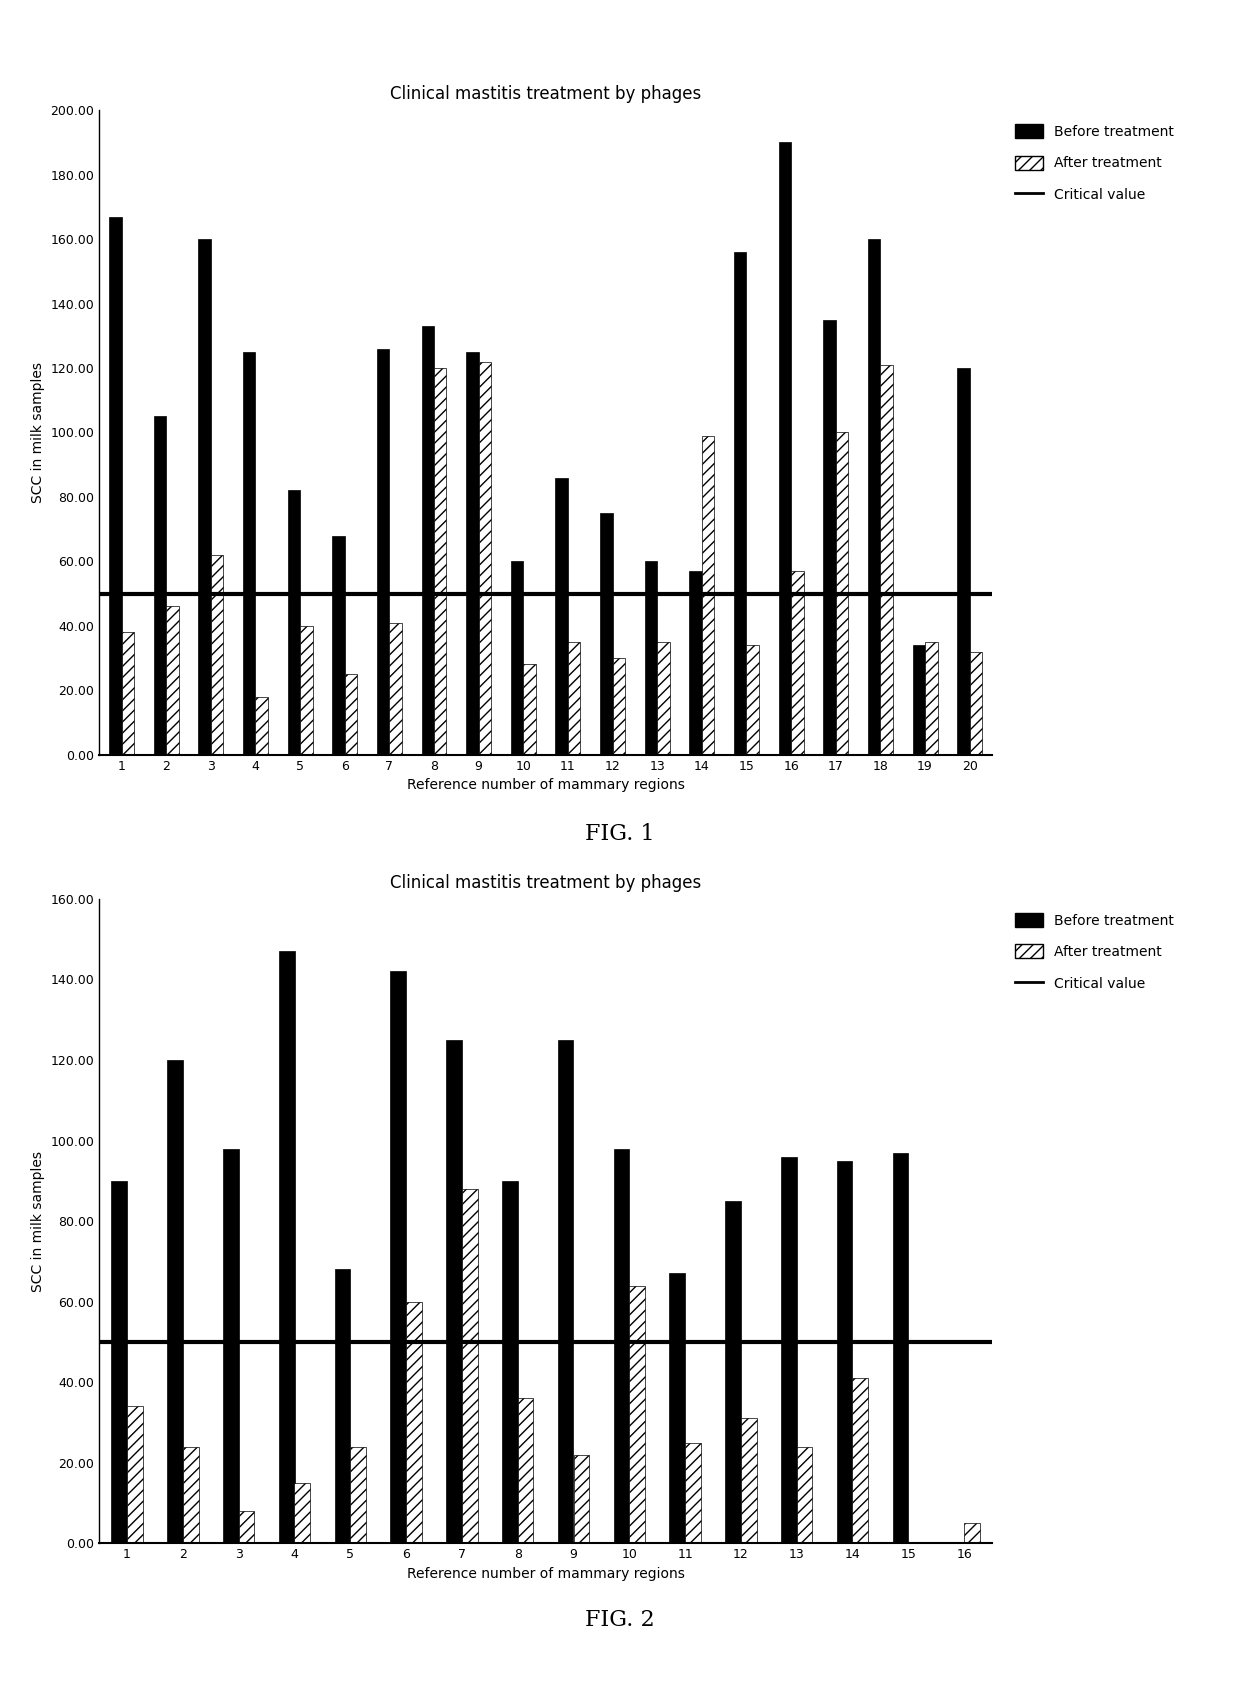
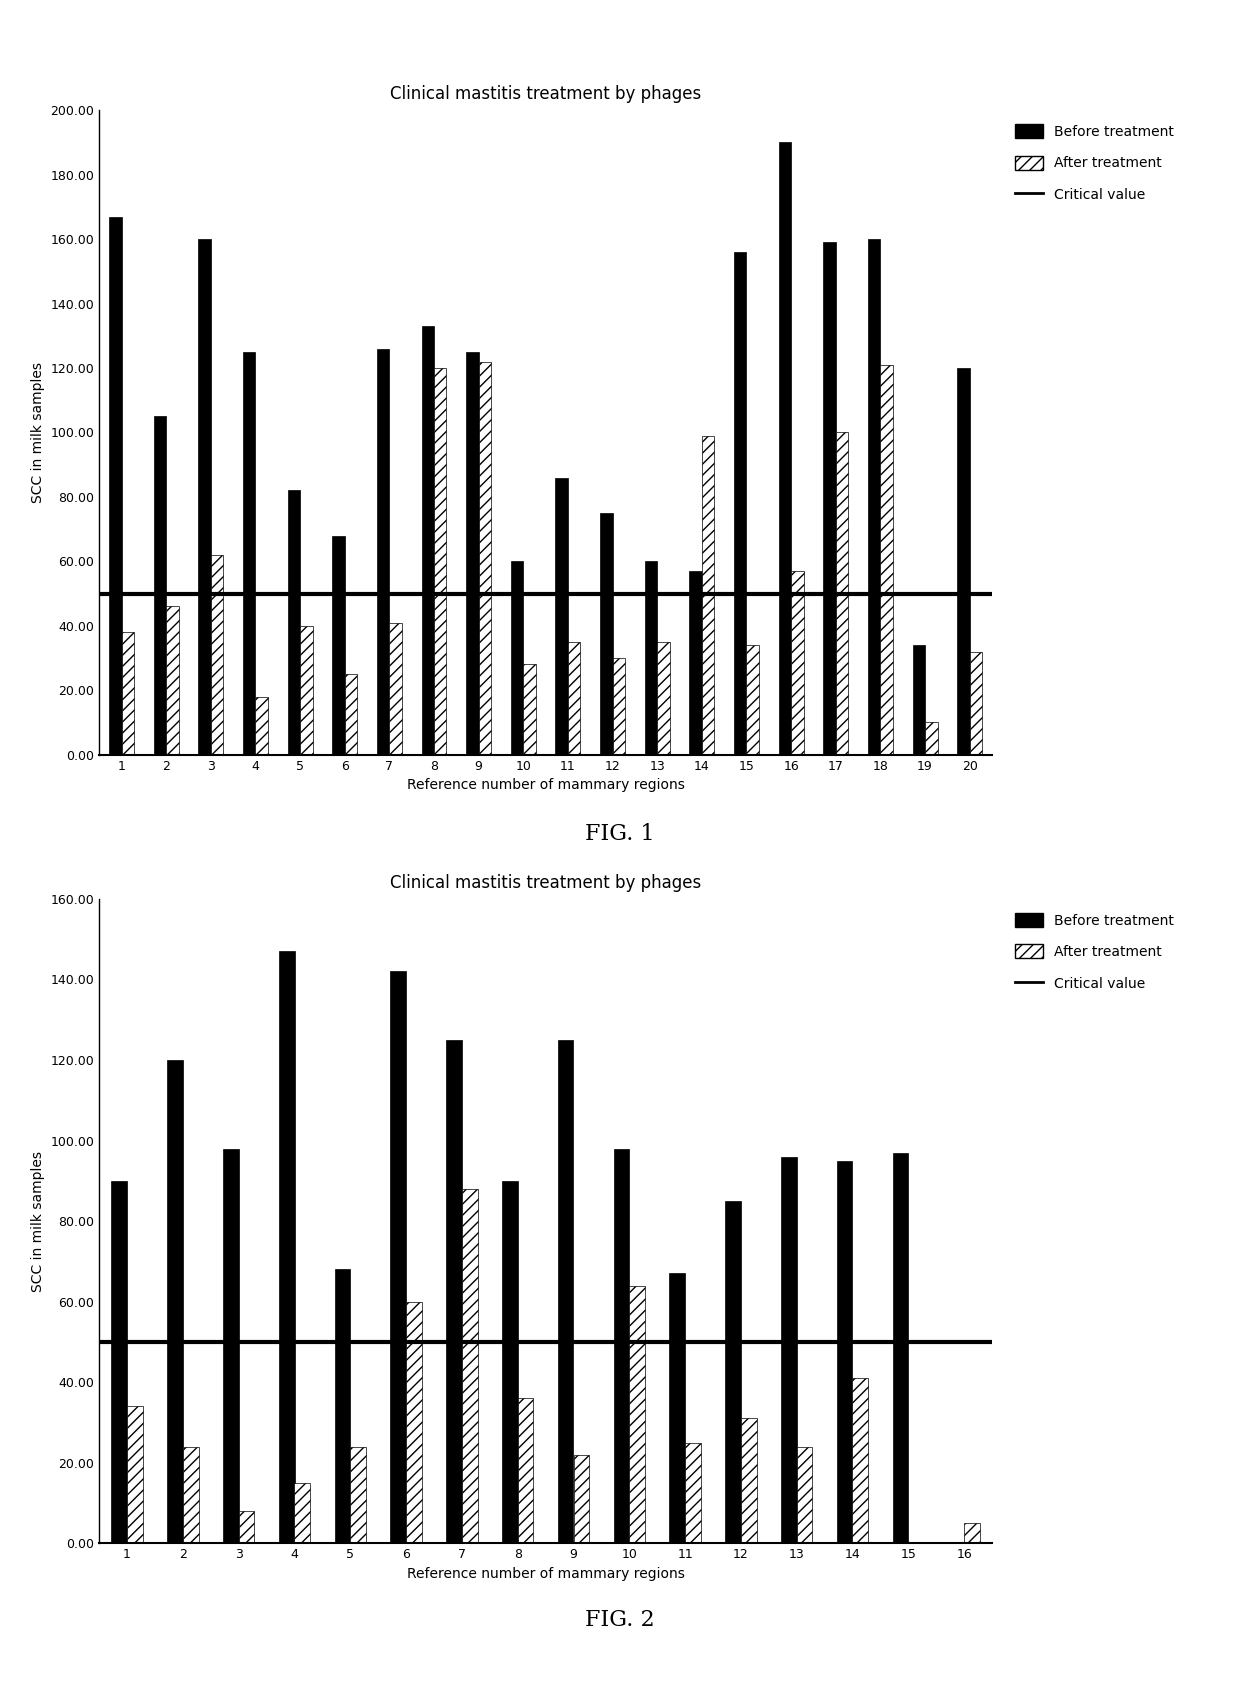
Before treatment/17: 135 -> 159
After treatment/19: 35 -> 10
